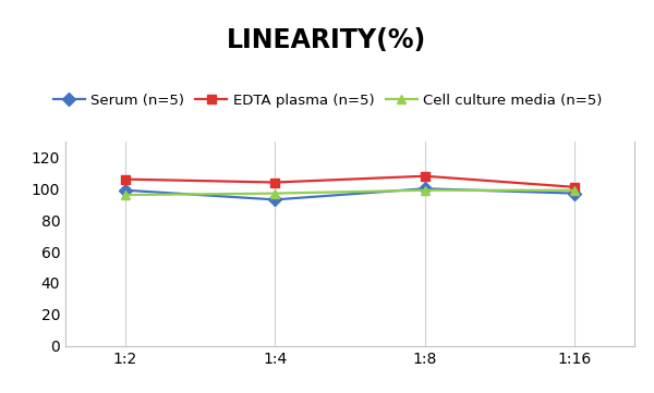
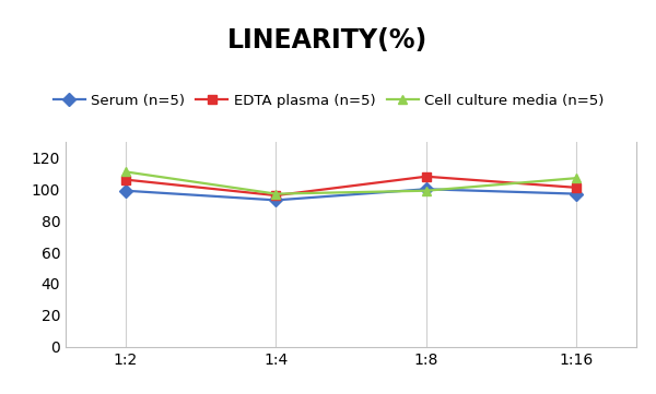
Cell culture media (n=5)/1:2: 96 -> 111
EDTA plasma (n=5)/1:4: 104 -> 96
Cell culture media (n=5)/1:16: 99 -> 107
